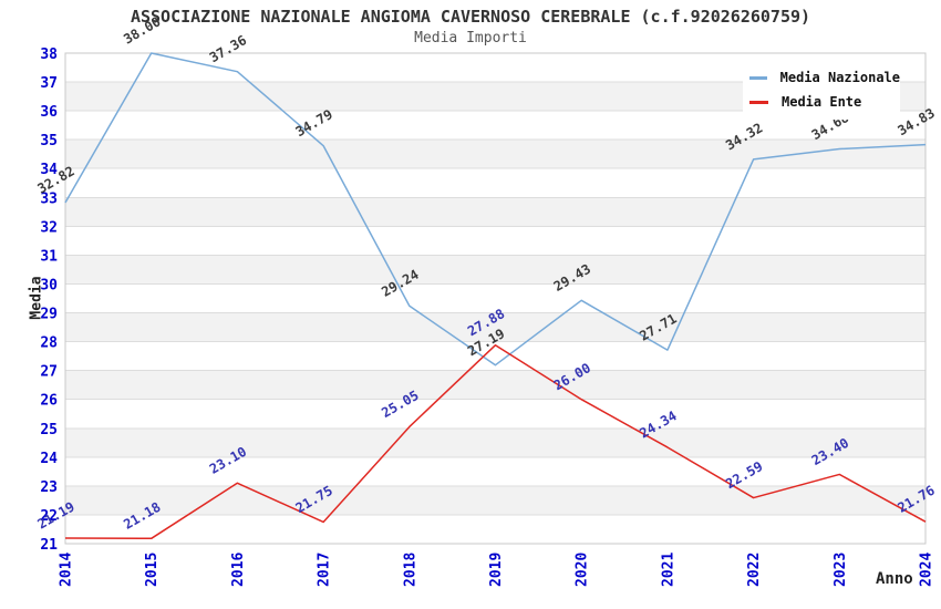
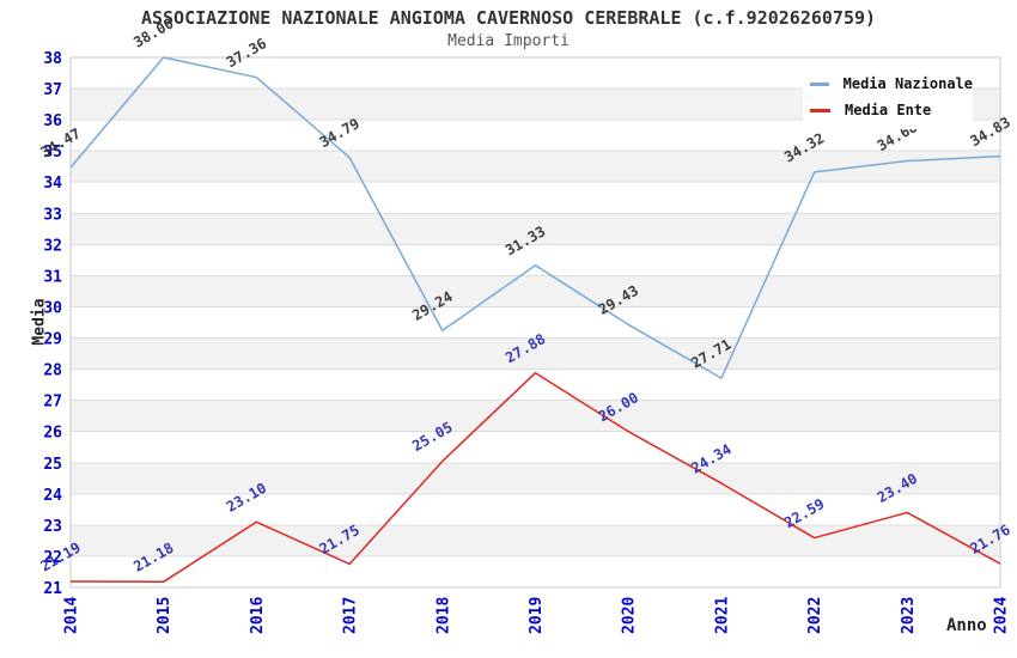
Media Nazionale/2014: 32.82 -> 34.47
Media Nazionale/2019: 27.19 -> 31.33
